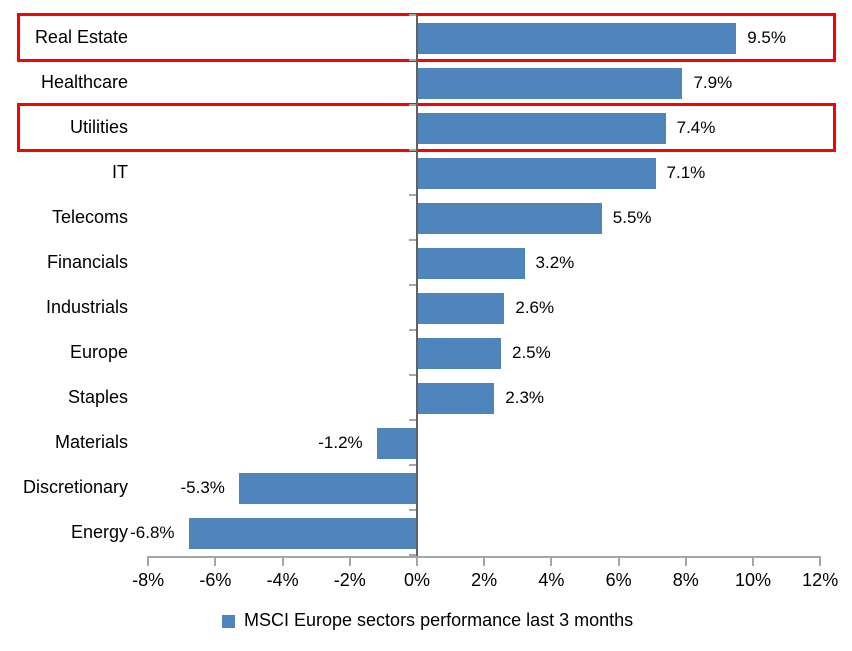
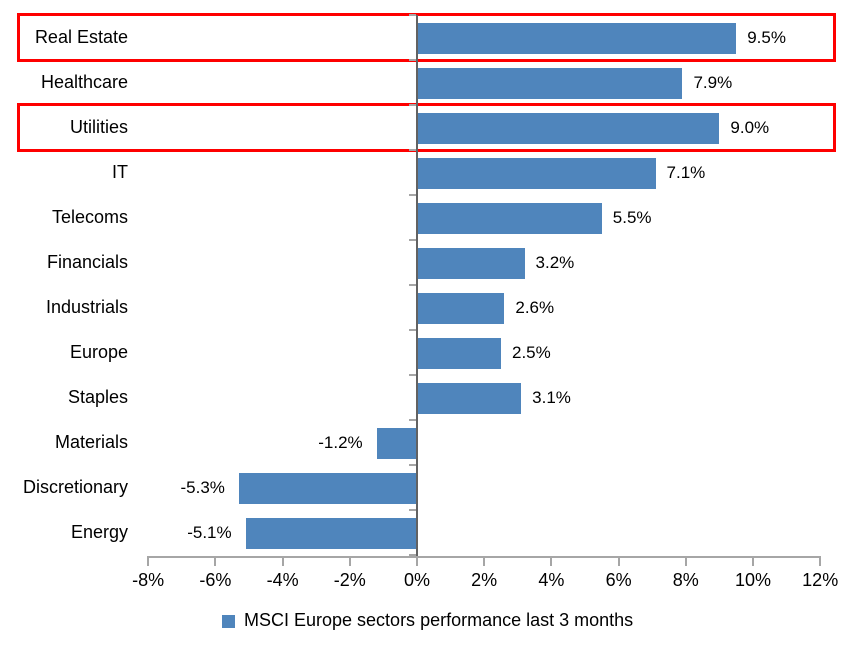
Utilities: 7.4% -> 9.0%
Staples: 2.3% -> 3.1%
Energy: -6.8% -> -5.1%
